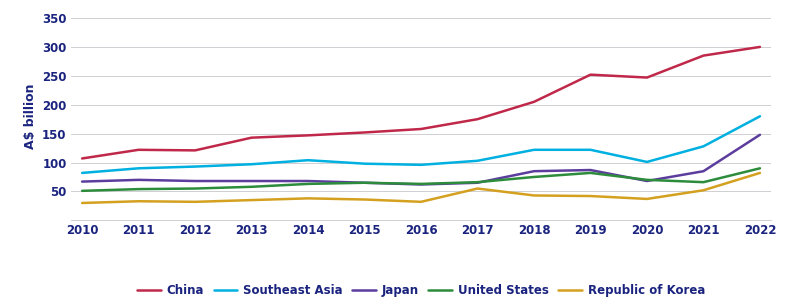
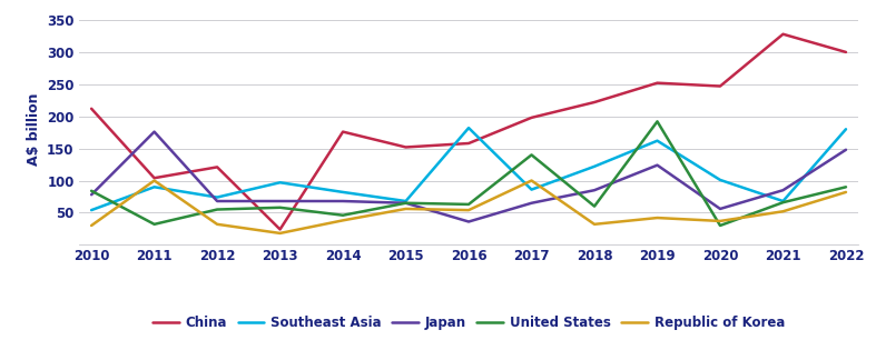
China/2010: 107 -> 212
Southeast Asia/2010: 82 -> 54
Japan/2010: 67 -> 78
United States/2010: 51 -> 84
China/2011: 122 -> 104
Japan/2011: 70 -> 176
United States/2011: 54 -> 32
Republic of Korea/2011: 33 -> 100
Southeast Asia/2012: 93 -> 74
China/2013: 143 -> 24
Republic of Korea/2013: 35 -> 18
China/2014: 147 -> 176
Southeast Asia/2014: 104 -> 82
United States/2014: 63 -> 46
Southeast Asia/2015: 98 -> 68
Republic of Korea/2015: 36 -> 56
Southeast Asia/2016: 96 -> 182
Japan/2016: 62 -> 36
Republic of Korea/2016: 32 -> 54
China/2017: 175 -> 198
Southeast Asia/2017: 103 -> 86
United States/2017: 66 -> 140
Republic of Korea/2017: 55 -> 100
China/2018: 205 -> 222
United States/2018: 75 -> 60
Republic of Korea/2018: 43 -> 32
Southeast Asia/2019: 122 -> 162
Japan/2019: 87 -> 124
United States/2019: 82 -> 192
Japan/2020: 68 -> 56
United States/2020: 70 -> 30
China/2021: 285 -> 328
Southeast Asia/2021: 128 -> 68
